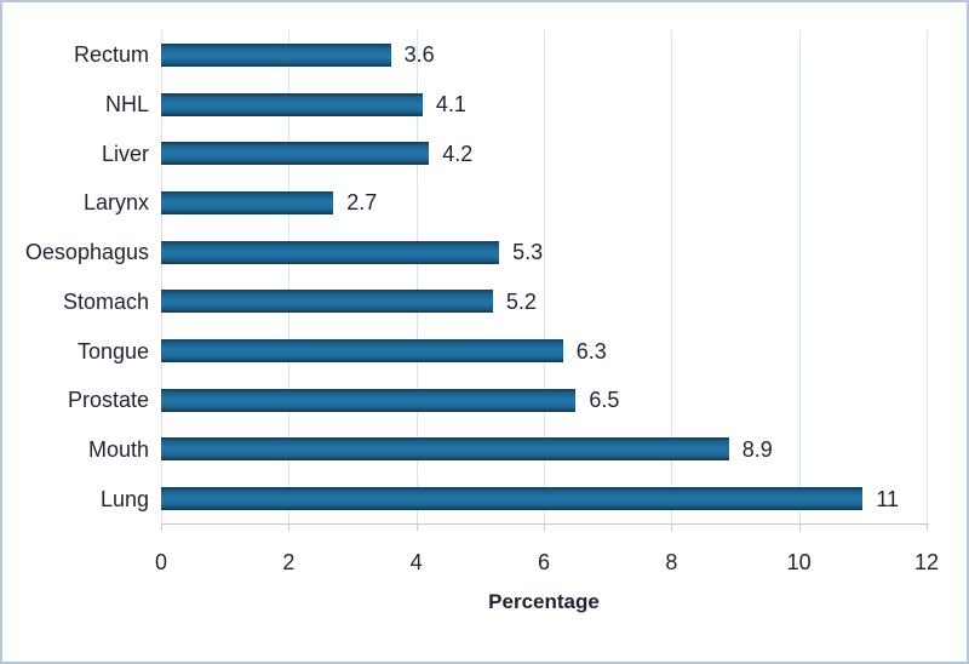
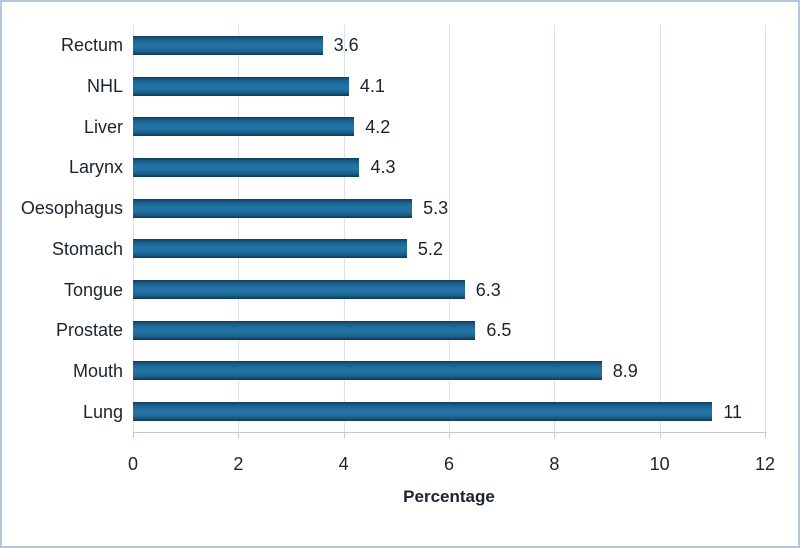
Larynx: 2.7 -> 4.3
